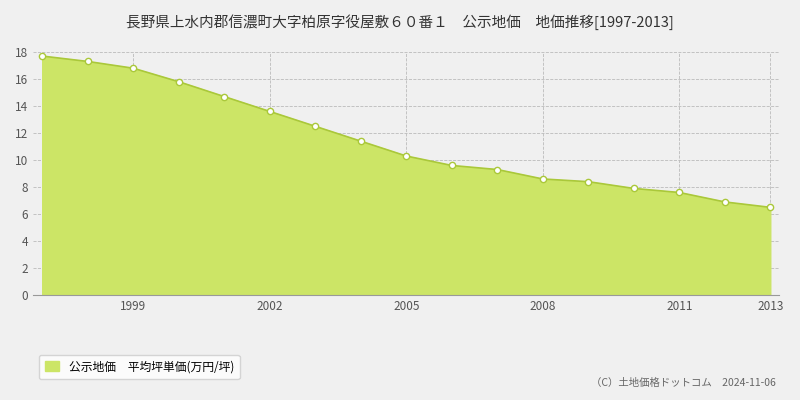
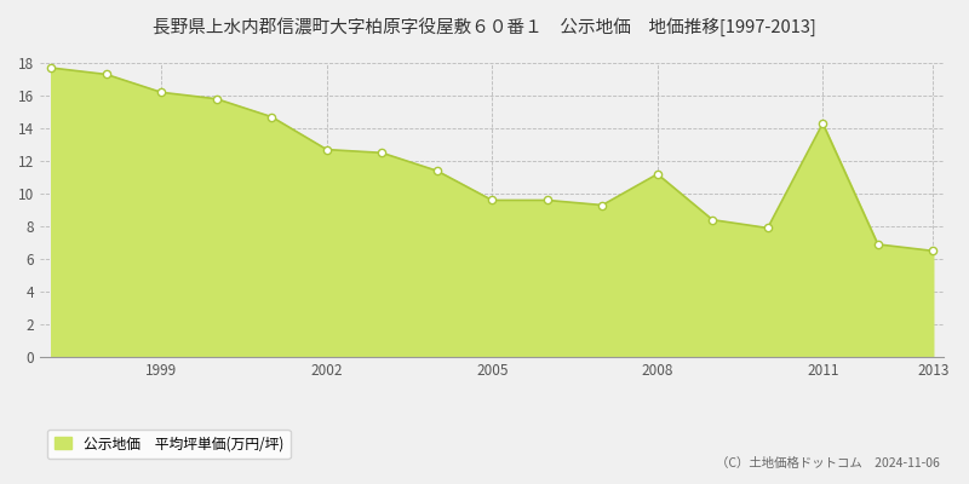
1999: 16.8 -> 16.2
2002: 13.6 -> 12.7
2005: 10.3 -> 9.6
2008: 8.6 -> 11.2
2011: 7.6 -> 14.3
